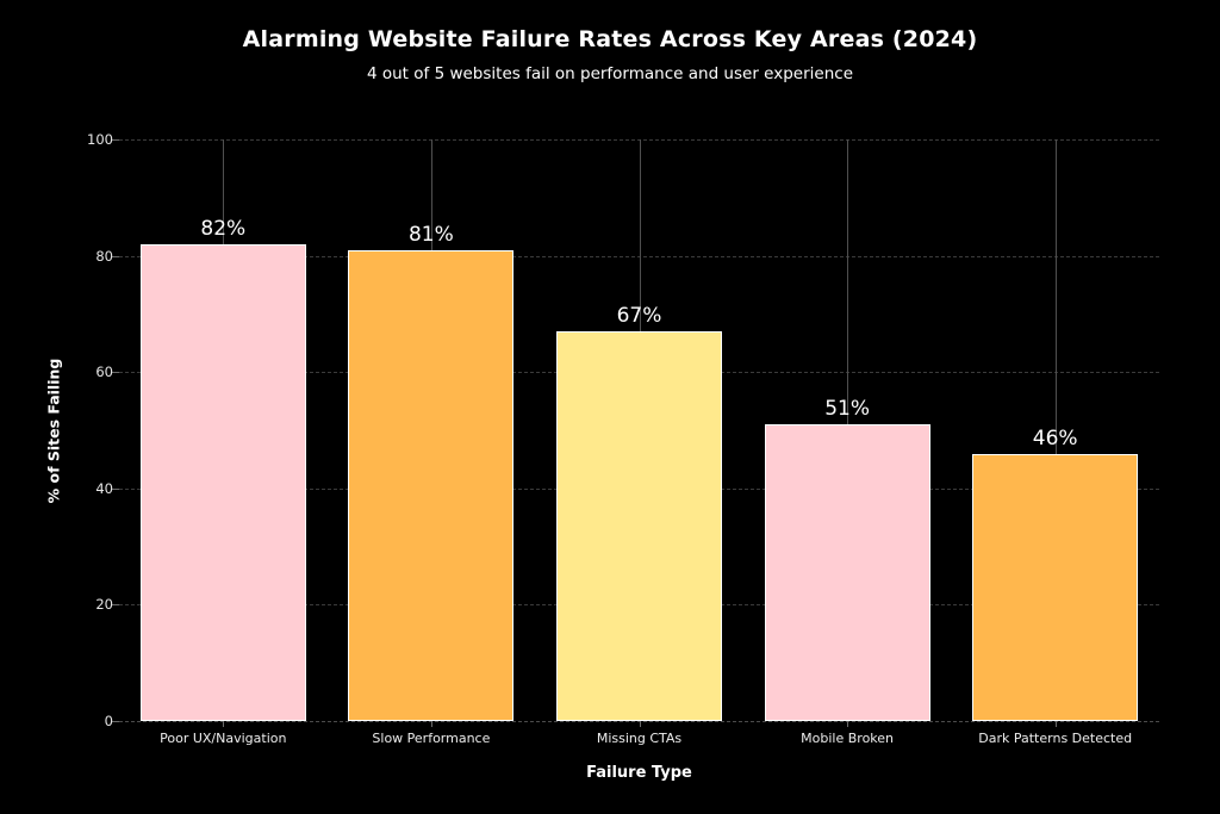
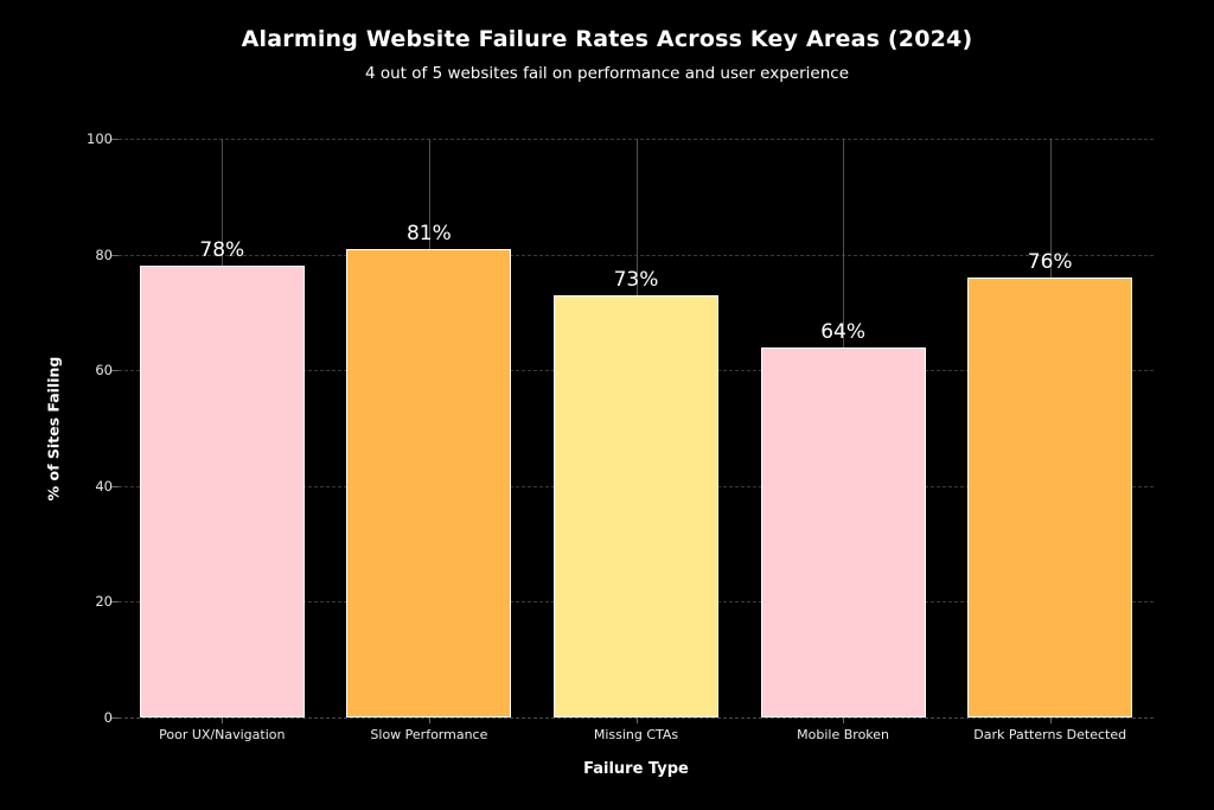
Poor UX/Navigation: 82% -> 78%
Missing CTAs: 67% -> 73%
Mobile Broken: 51% -> 64%
Dark Patterns Detected: 46% -> 76%
